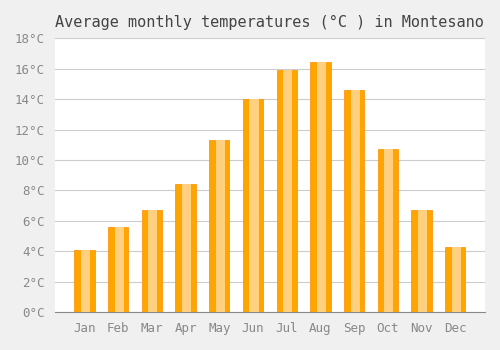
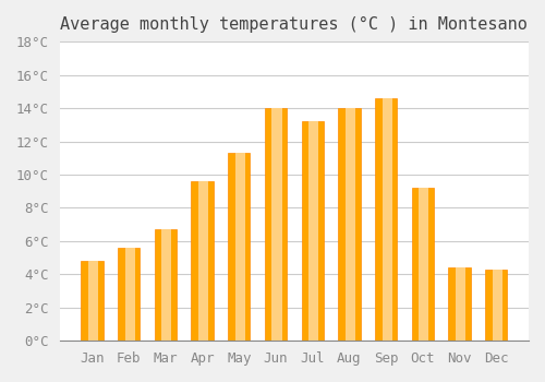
Jan: 4.1°C -> 4.8°C
Apr: 8.4°C -> 9.6°C
Jul: 15.9°C -> 13.2°C
Aug: 16.4°C -> 14.0°C
Oct: 10.7°C -> 9.2°C
Nov: 6.7°C -> 4.4°C
